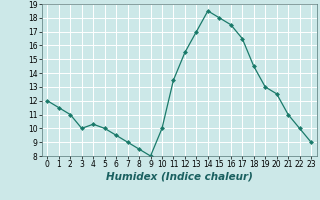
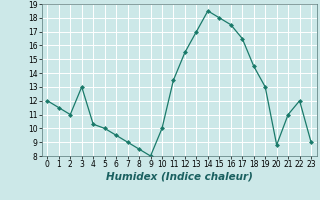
3: 10.0 -> 13.0
20: 12.5 -> 8.8
22: 10.0 -> 12.0
